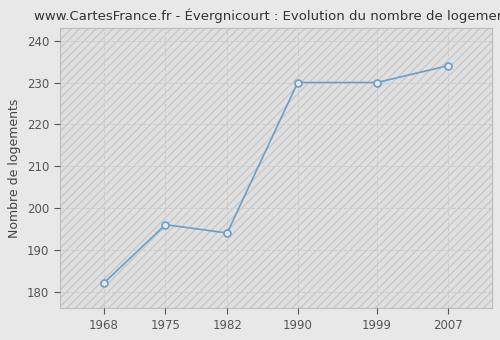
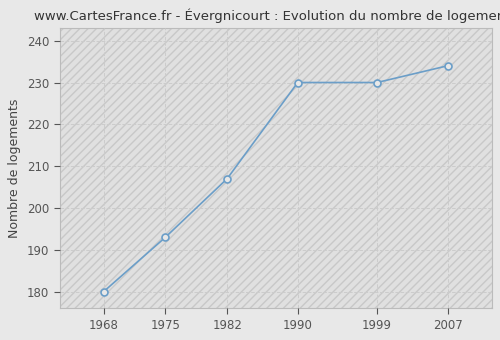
1968: 182 -> 180
1975: 196 -> 193
1982: 194 -> 207
